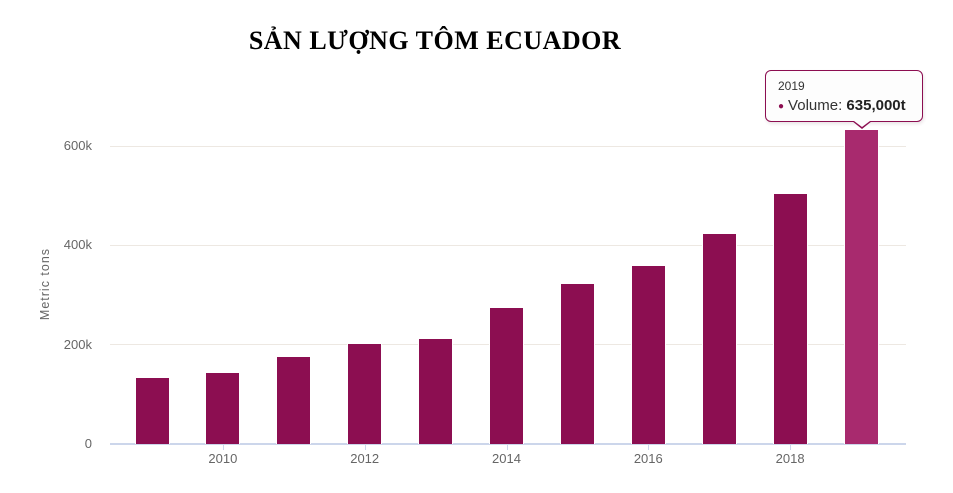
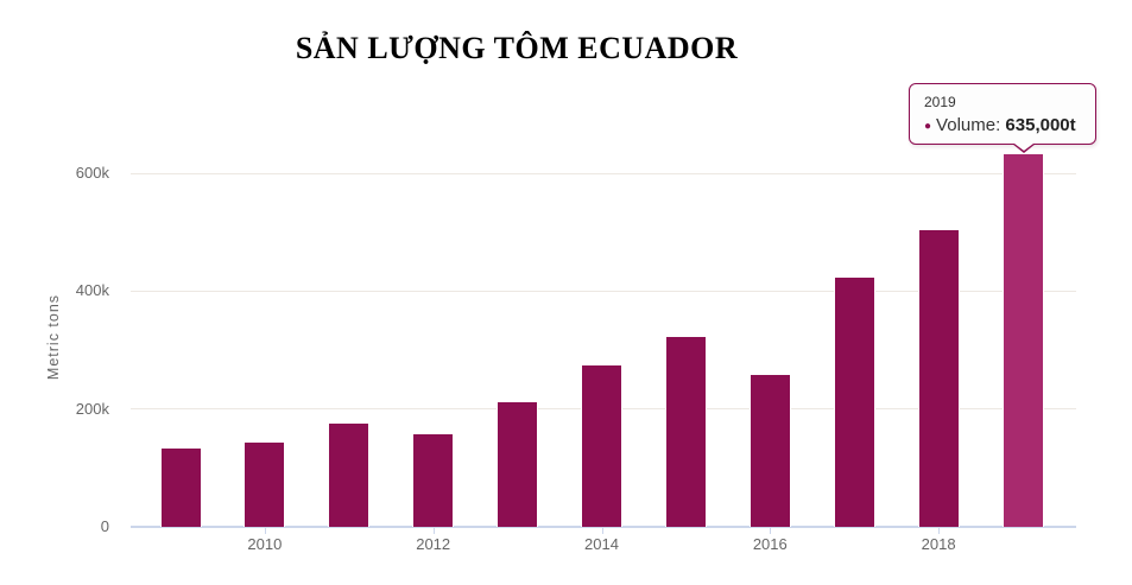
2012: 200k -> 160k
2016: 360k -> 260k
